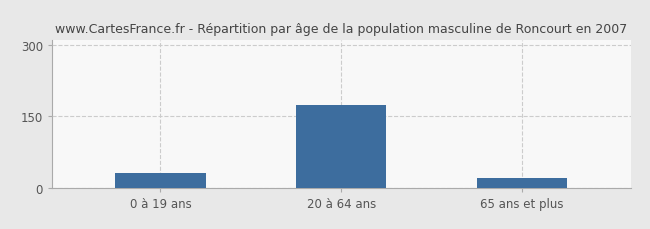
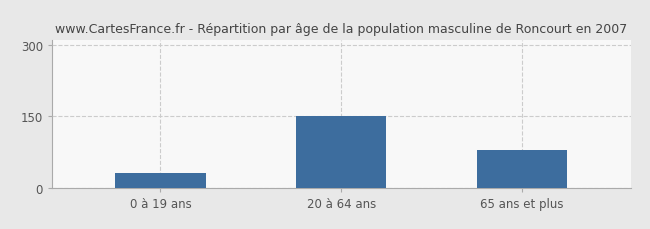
20 à 64 ans: 175 -> 150
65 ans et plus: 20 -> 80
